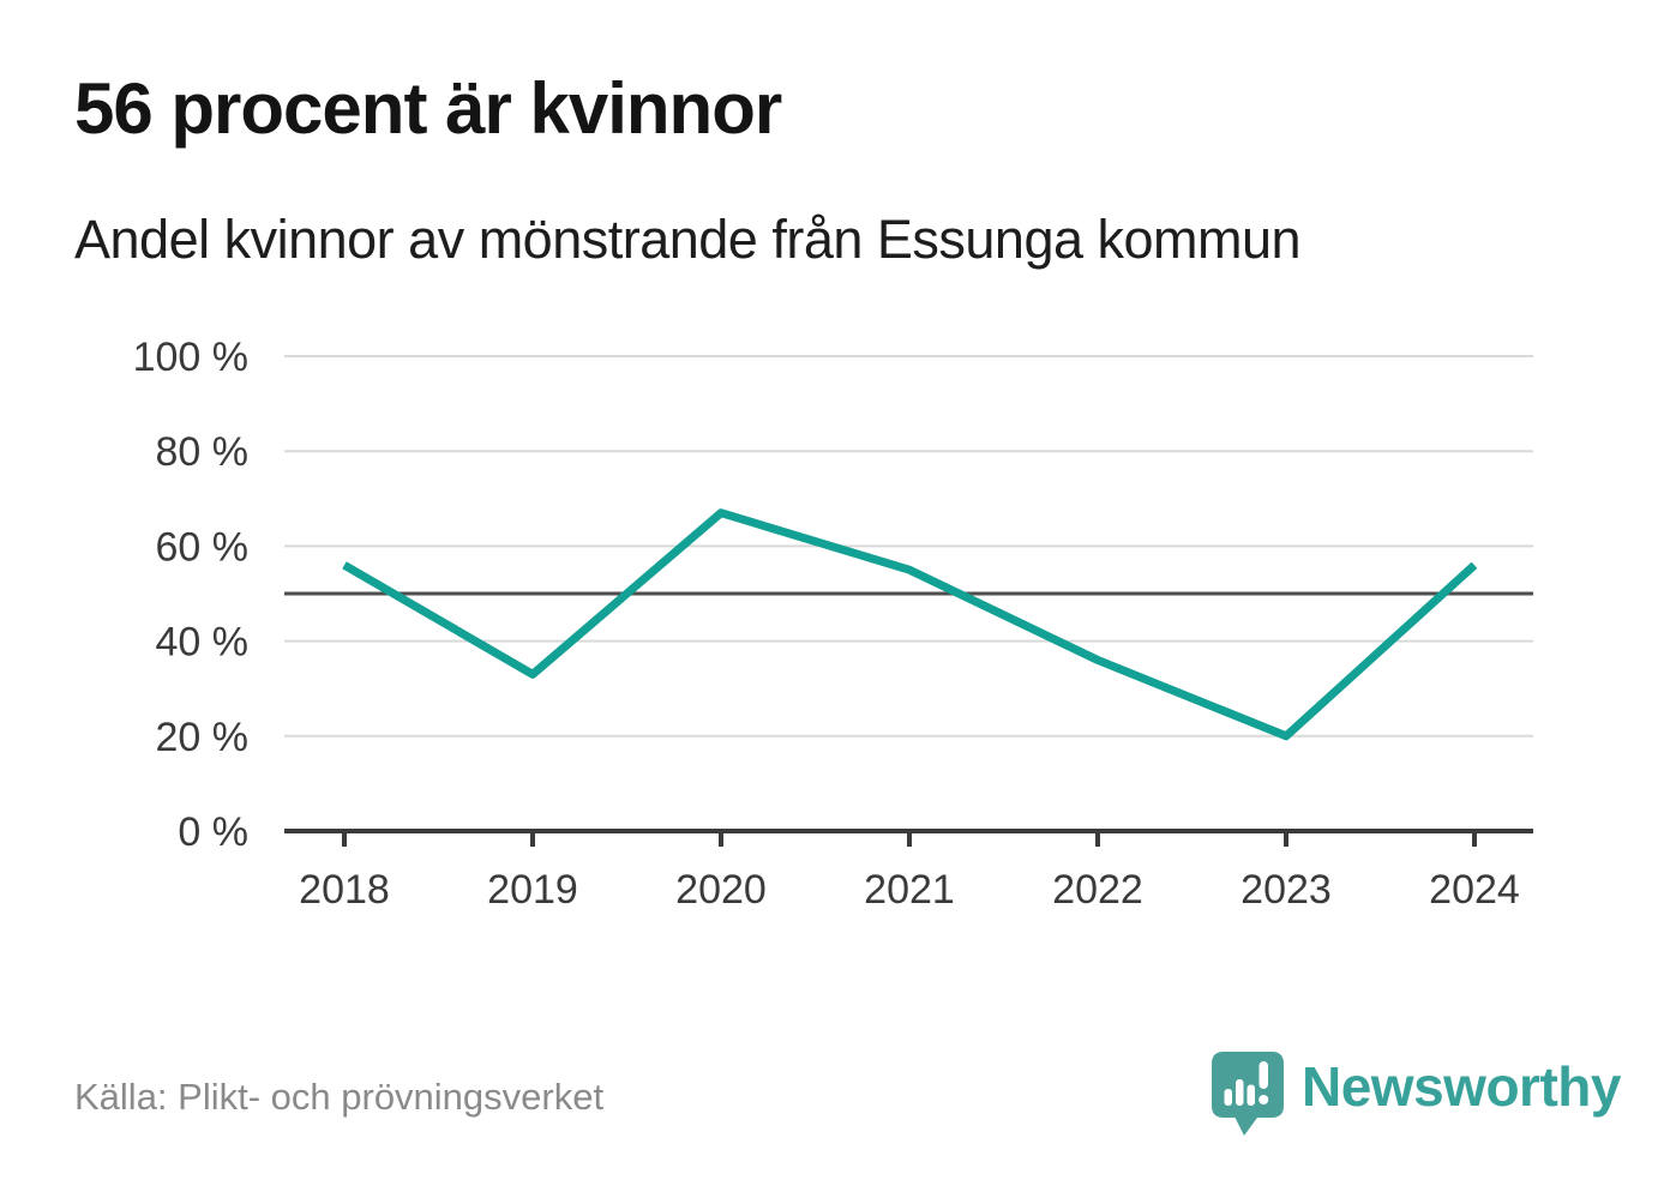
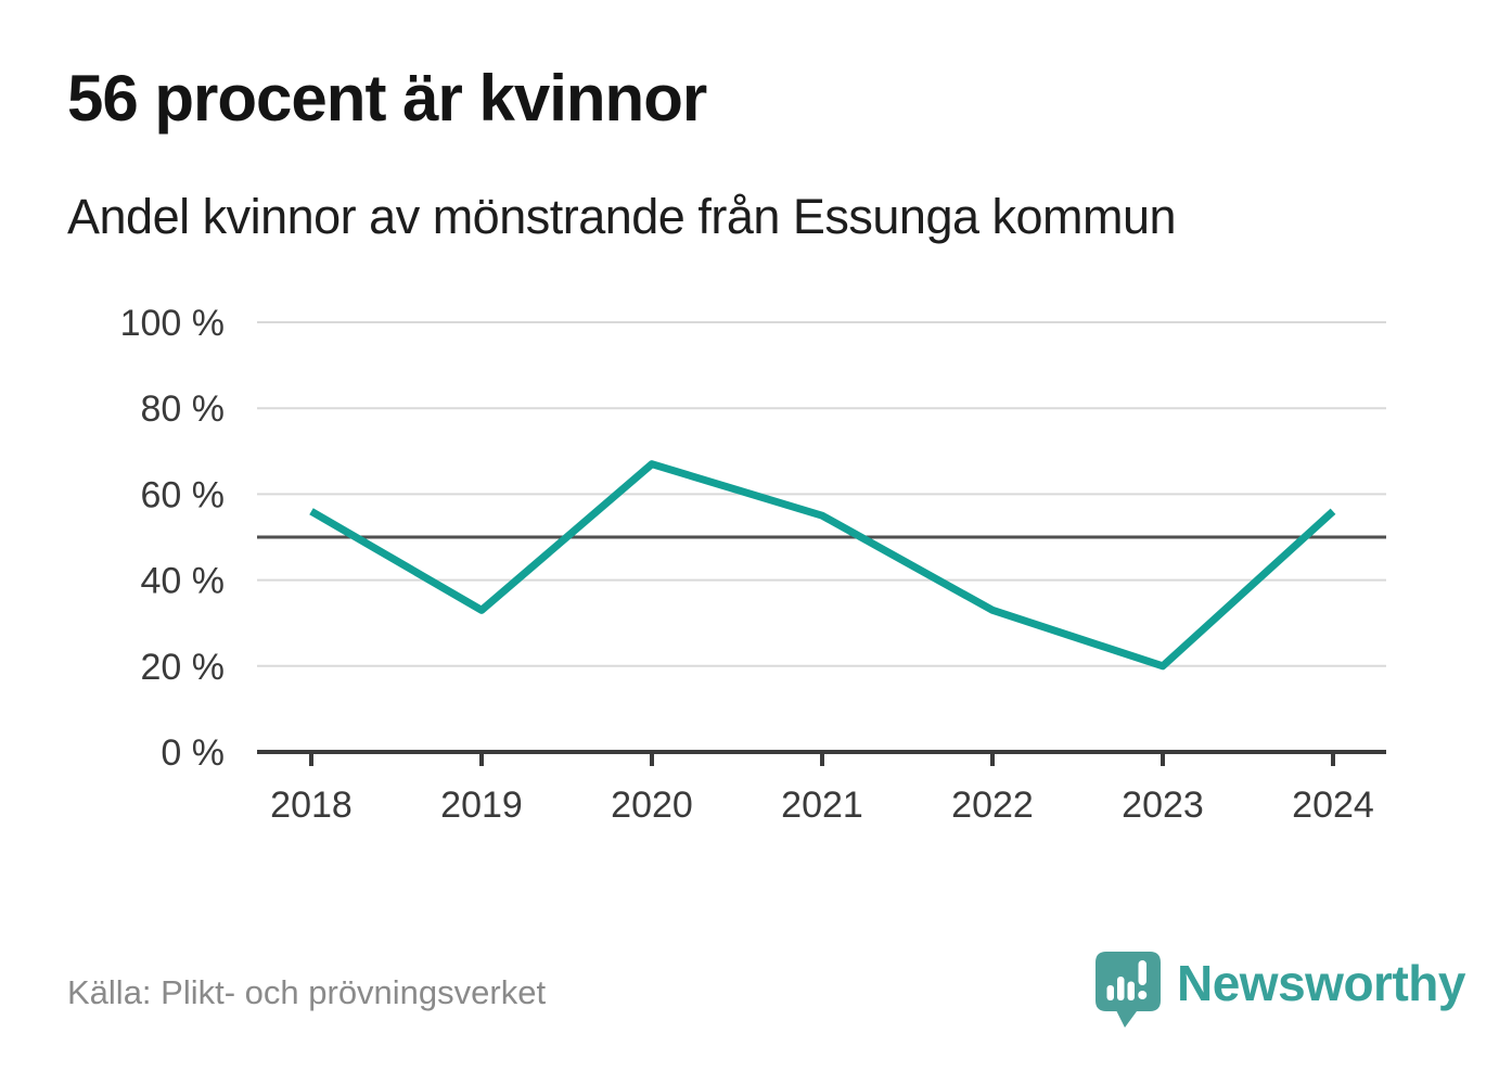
2022: 36% -> 33%
